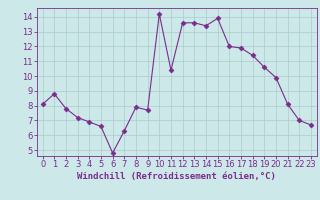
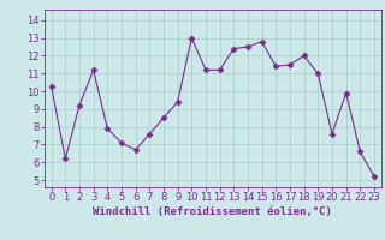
0: 8.1 -> 10.3
1: 8.8 -> 6.2
2: 7.8 -> 9.2
3: 7.2 -> 11.2
4: 6.9 -> 7.9
5: 6.6 -> 7.1
6: 4.8 -> 6.7
7: 6.3 -> 7.6
8: 7.9 -> 8.5
9: 7.7 -> 9.4
10: 14.2 -> 13.0
11: 10.4 -> 11.2
12: 13.6 -> 11.2
13: 13.6 -> 12.4
14: 13.4 -> 12.5
15: 13.9 -> 12.8
16: 12.0 -> 11.4
17: 11.9 -> 11.5
18: 11.4 -> 12.0
19: 10.6 -> 11.0
20: 9.9 -> 7.6
21: 8.1 -> 9.9
22: 7.0 -> 6.6
23: 6.7 -> 5.2
